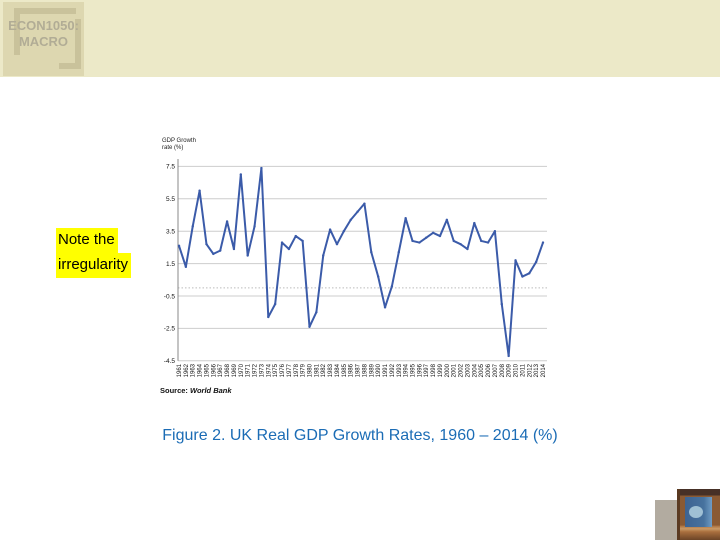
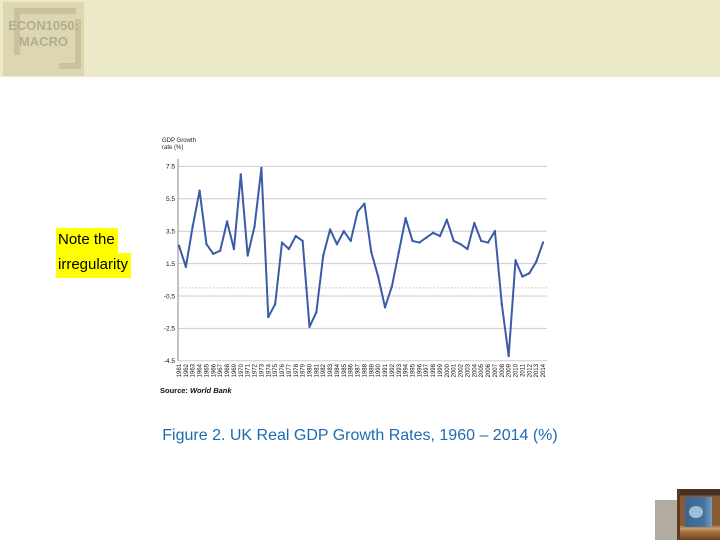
1986: 4.2 -> 2.9
